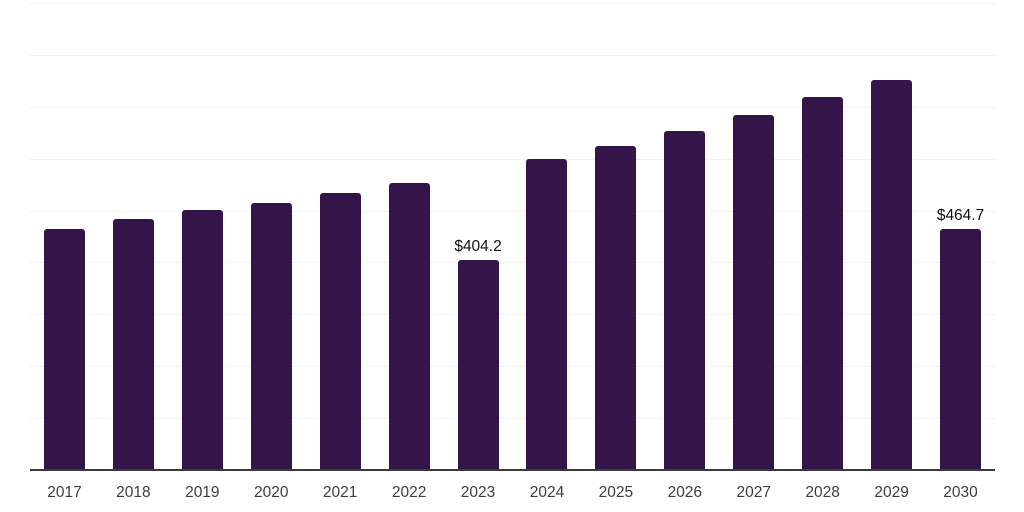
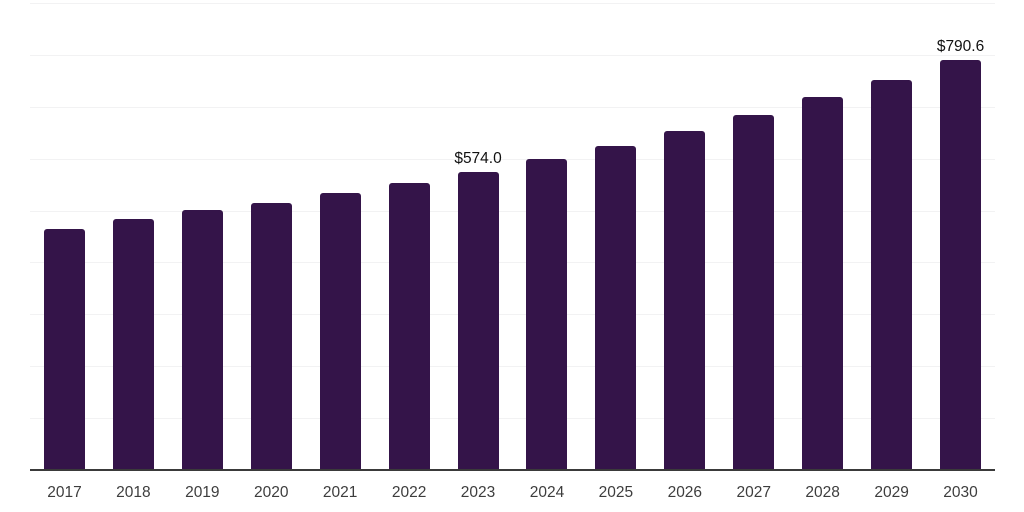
2023: $404.2 -> $574.0
2030: $464.7 -> $790.6
